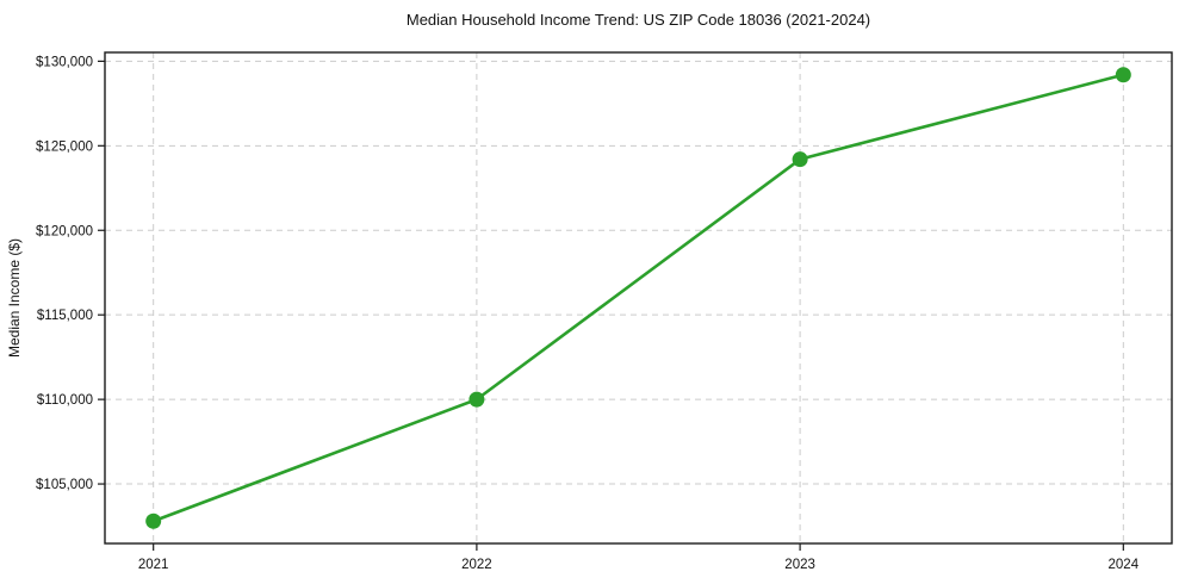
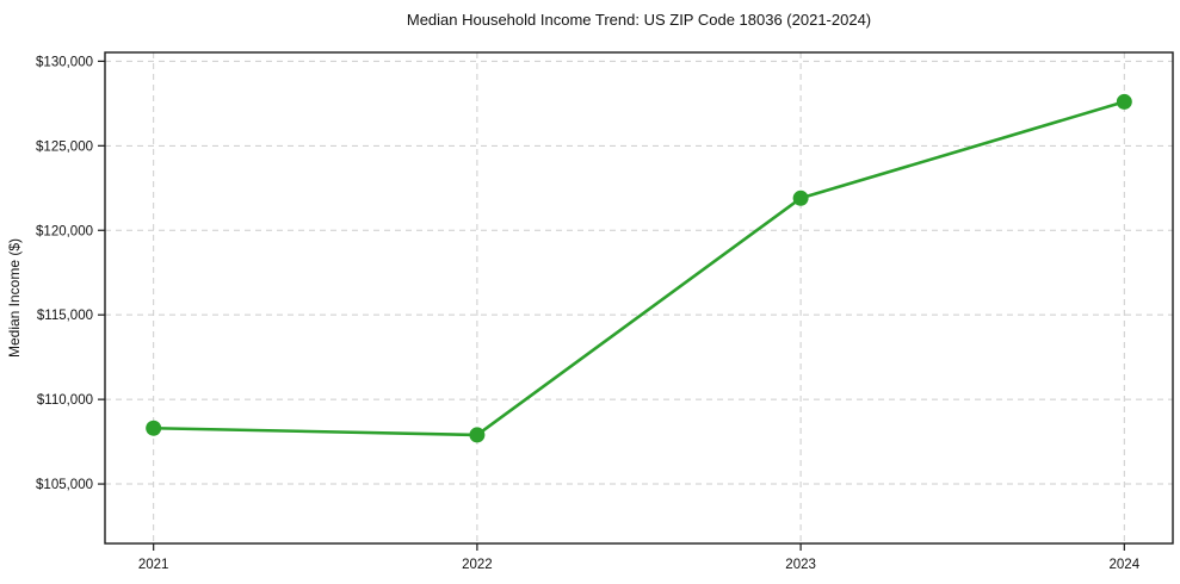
2021: $102800 -> $108300
2022: $110000 -> $107900
2023: $124200 -> $121900
2024: $129200 -> $127600
